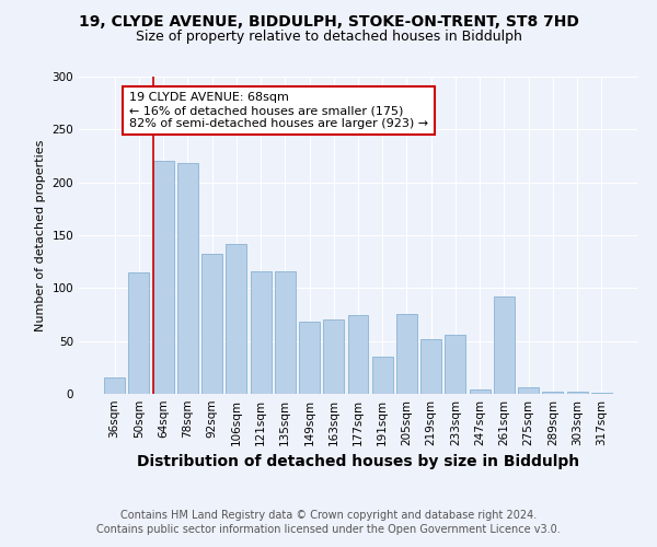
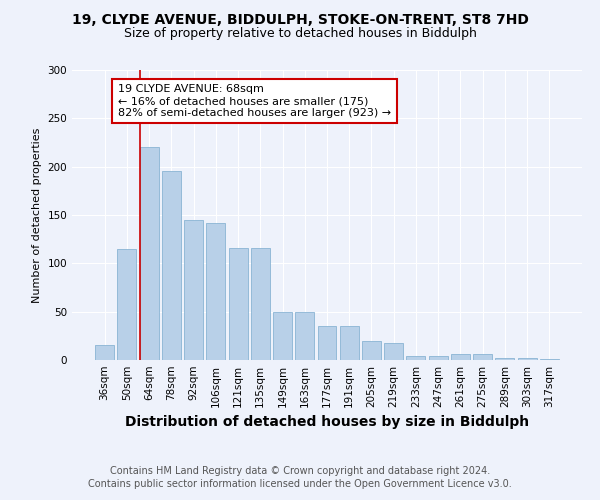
78sqm: 218 -> 196
92sqm: 132 -> 145
149sqm: 68 -> 50
163sqm: 70 -> 50
177sqm: 74 -> 35
205sqm: 76 -> 20
219sqm: 52 -> 18
233sqm: 56 -> 4
261sqm: 92 -> 6
